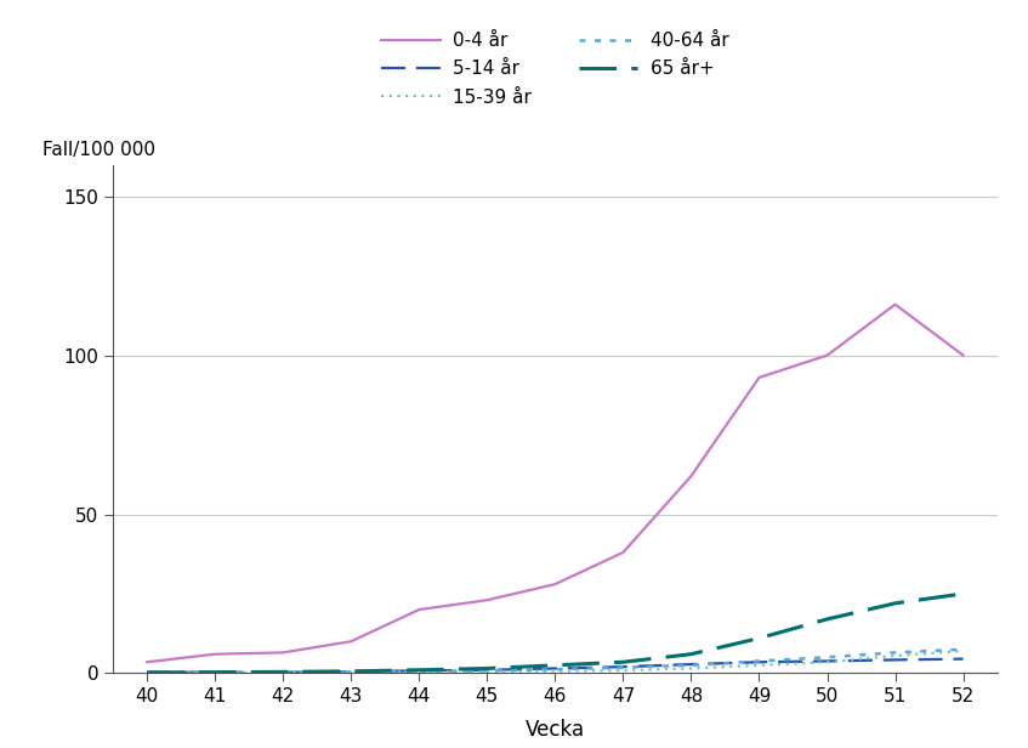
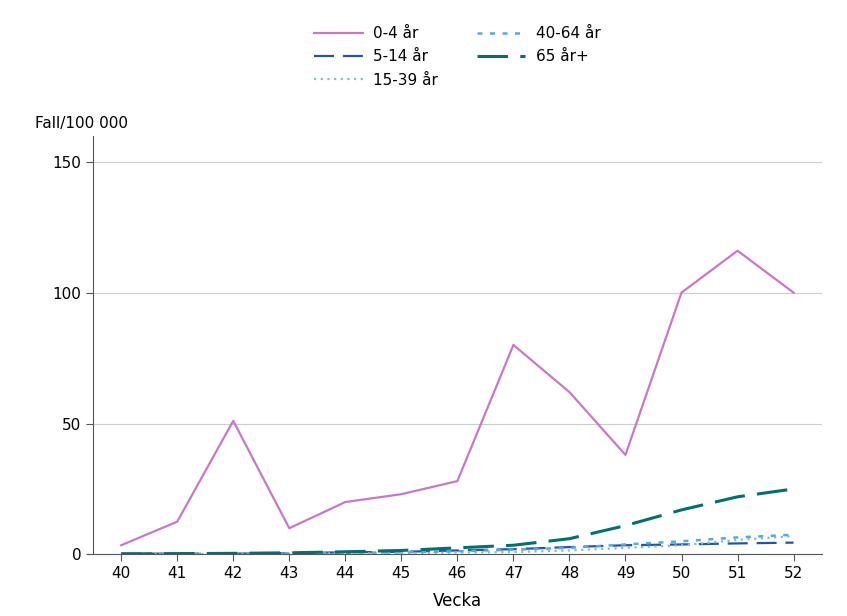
0-4 år/41: 6.0 -> 12.5
0-4 år/42: 6.5 -> 51.0
0-4 år/47: 38.0 -> 80.0
0-4 år/49: 93.0 -> 38.0
